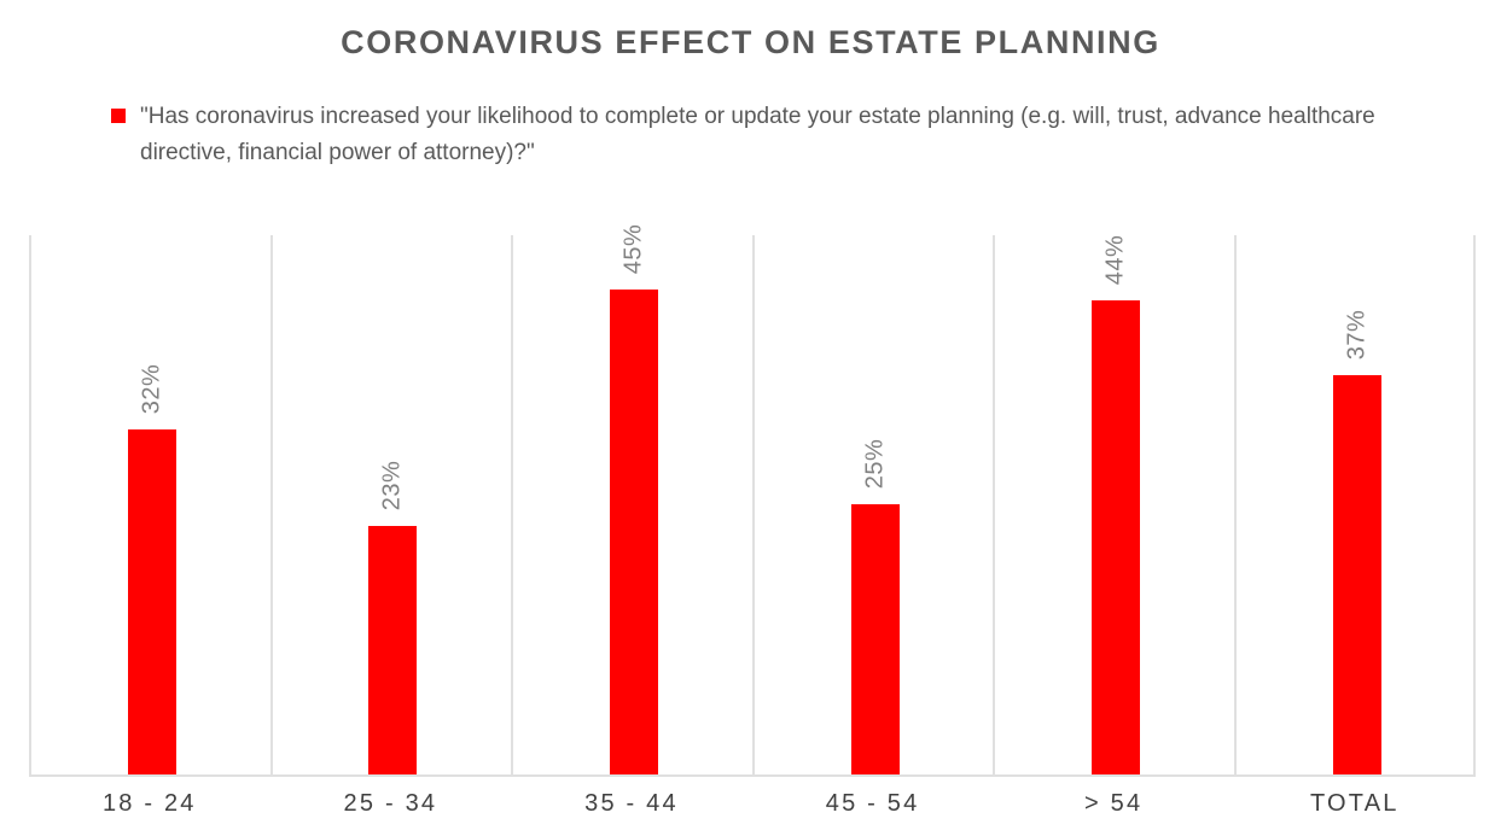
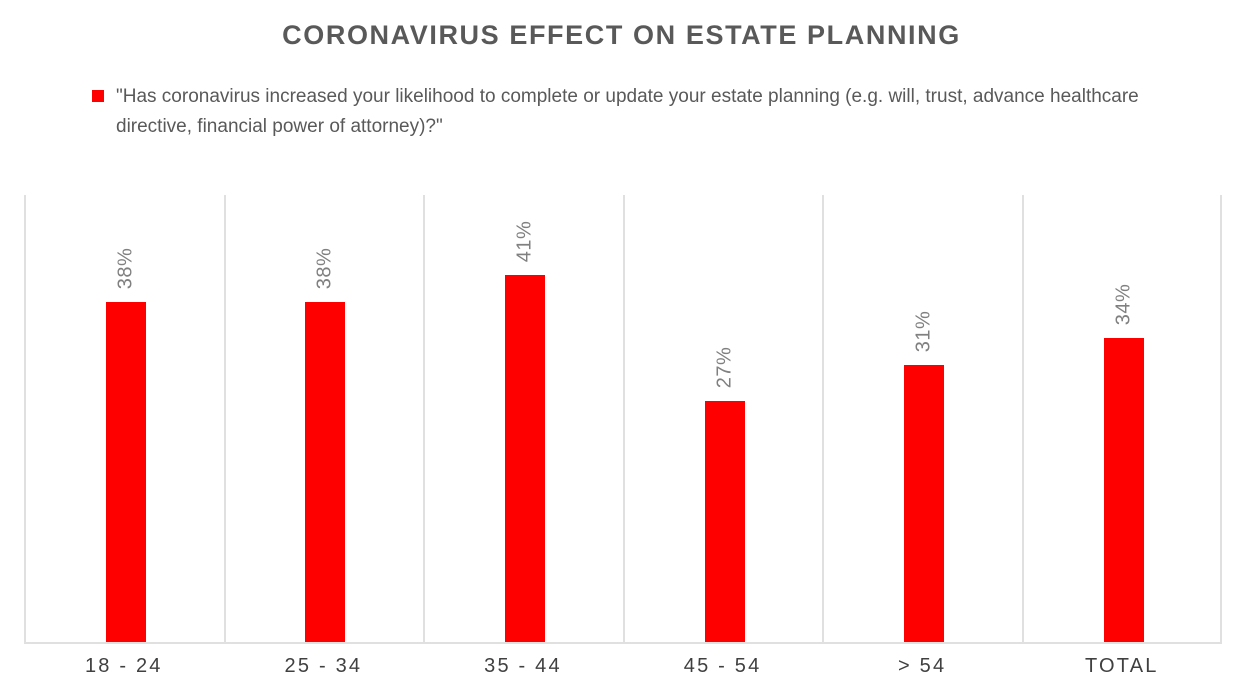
18 - 24: 32% -> 38%
25 - 34: 23% -> 38%
35 - 44: 45% -> 41%
45 - 54: 25% -> 27%
> 54: 44% -> 31%
TOTAL: 37% -> 34%
